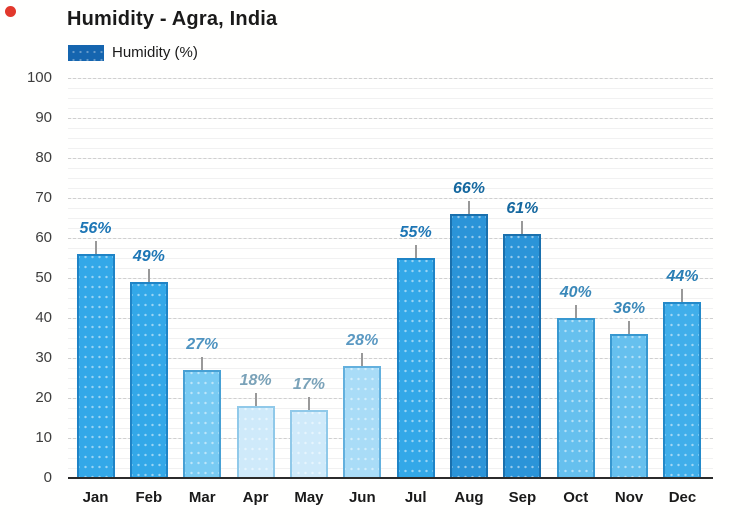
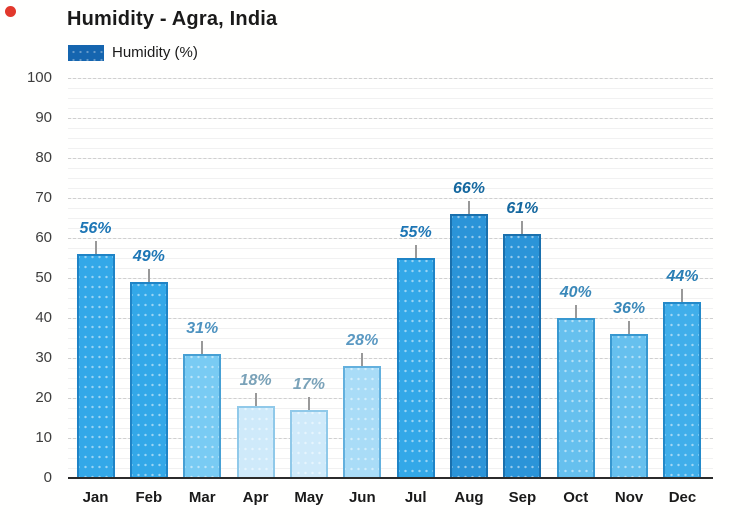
Mar: 27% -> 31%
